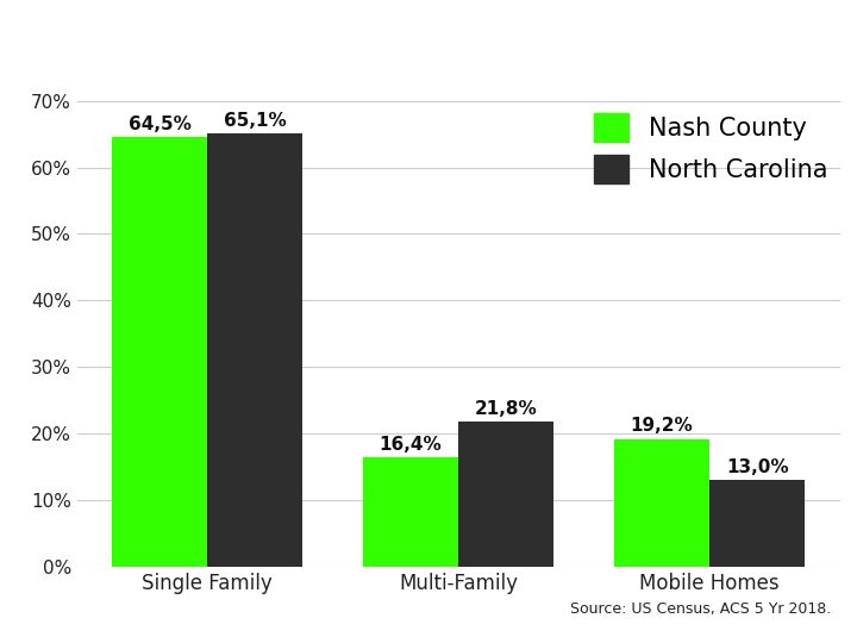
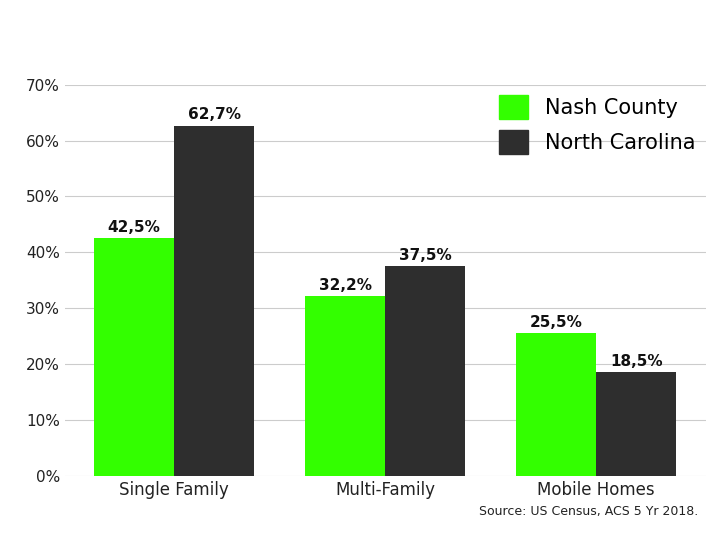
Nash County/Single Family: 64,5% -> 42,5%
North Carolina/Single Family: 65,1% -> 62,7%
Nash County/Multi-Family: 16,4% -> 32,2%
North Carolina/Multi-Family: 21,8% -> 37,5%
Nash County/Mobile Homes: 19,2% -> 25,5%
North Carolina/Mobile Homes: 13,0% -> 18,5%
